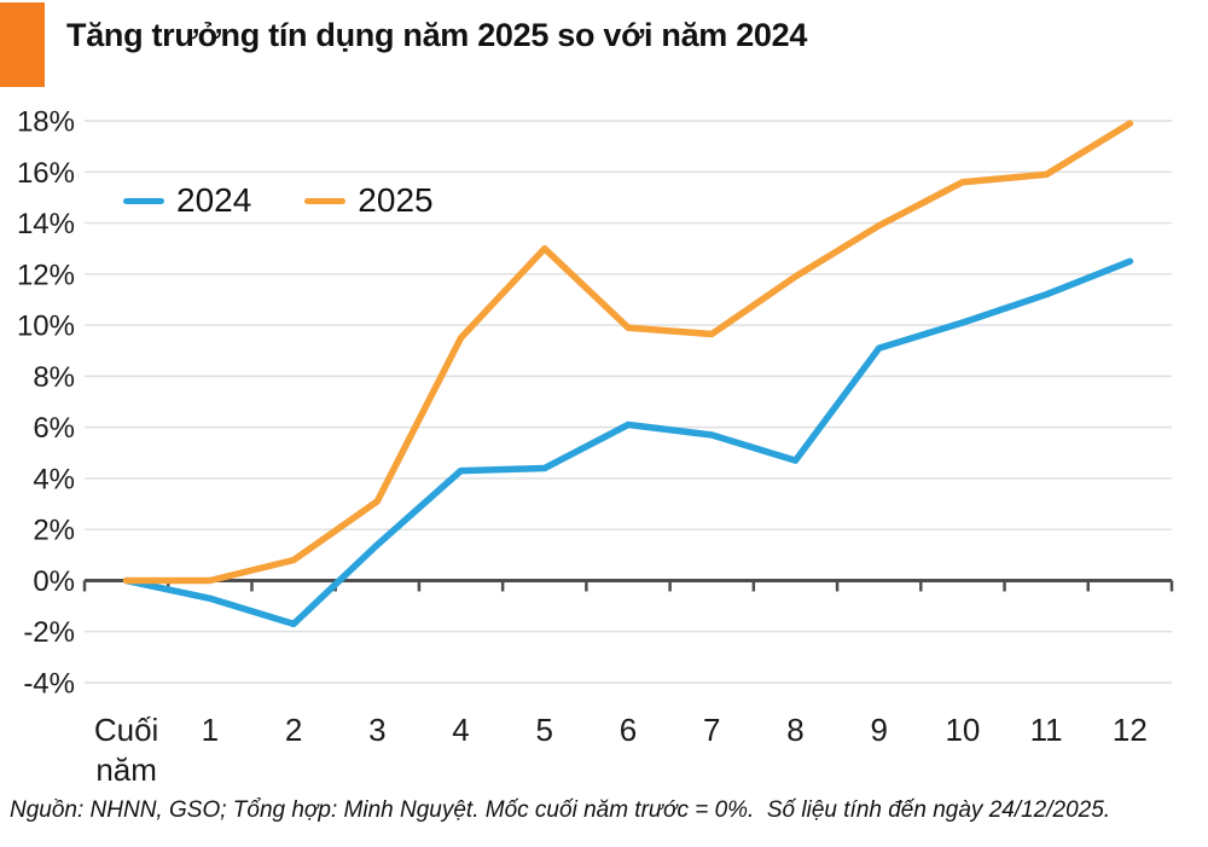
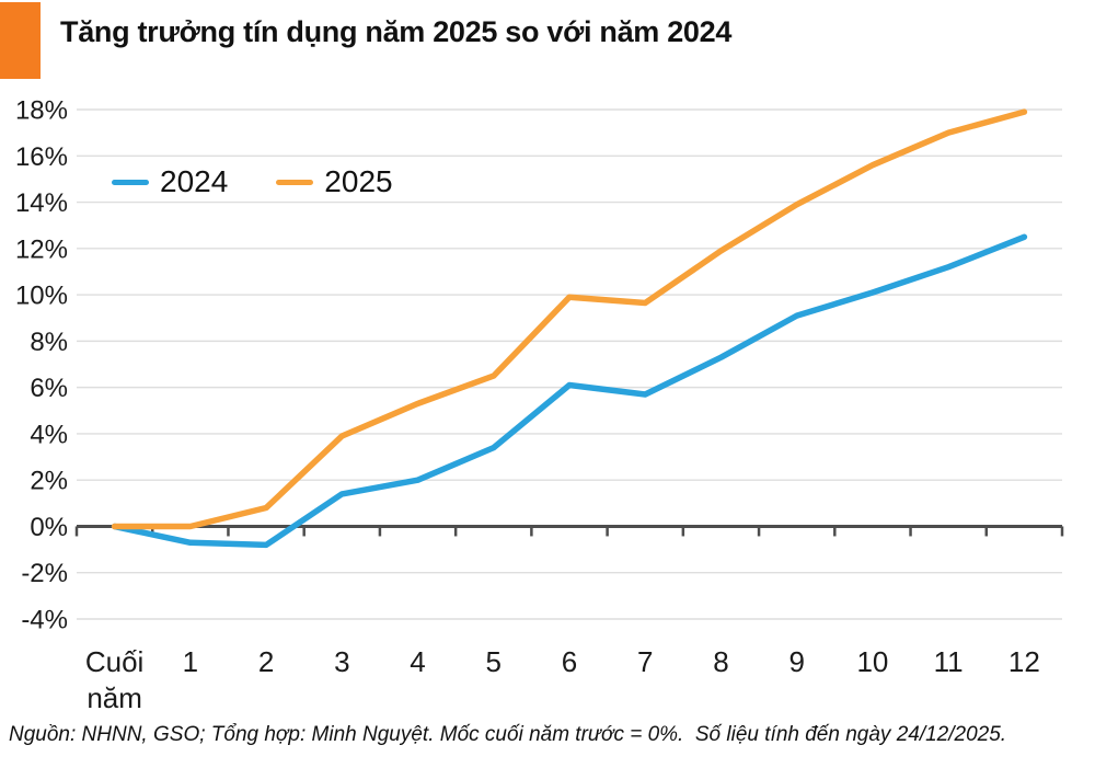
2024/2: -1.7% -> -0.8%
2025/3: 3.1% -> 3.9%
2024/4: 4.3% -> 2.0%
2025/4: 9.5% -> 5.3%
2024/5: 4.4% -> 3.4%
2025/5: 13.0% -> 6.5%
2024/8: 4.7% -> 7.3%
2025/11: 15.9% -> 17.0%
